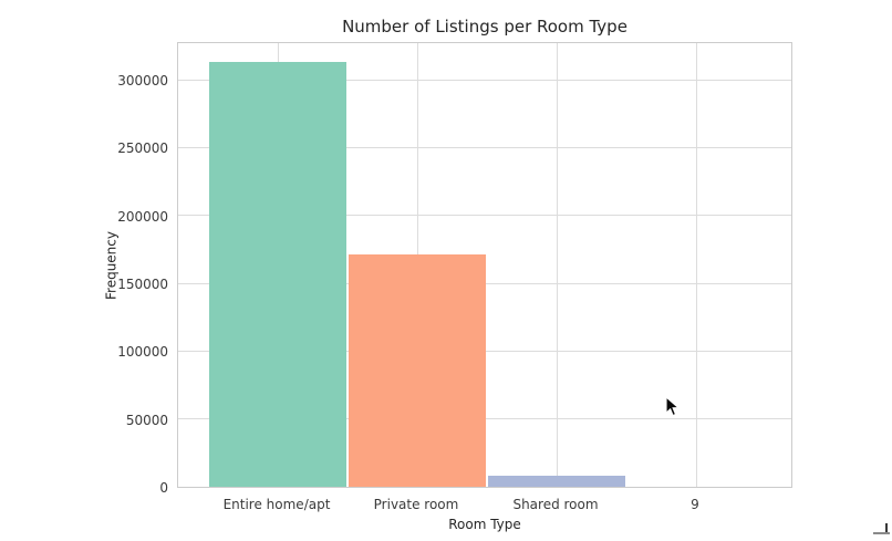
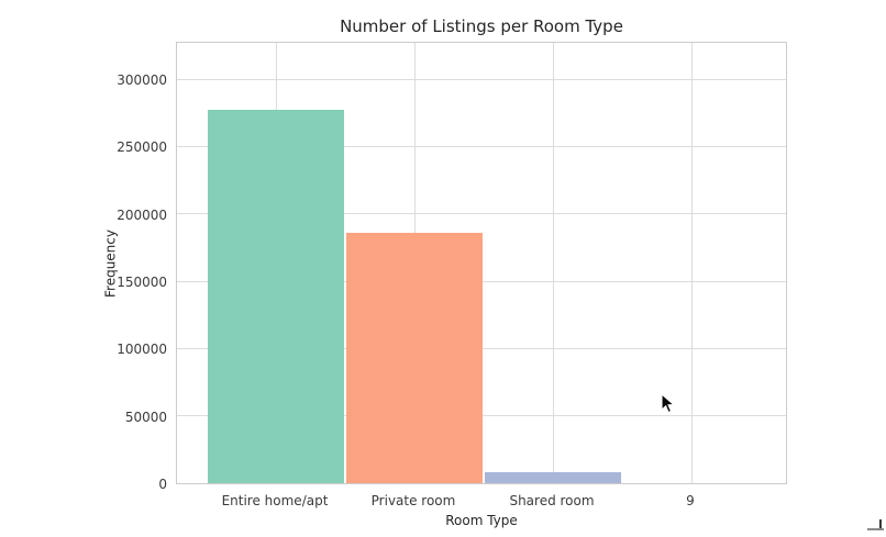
Entire home/apt: 313000 -> 277000
Private room: 171000 -> 186000
